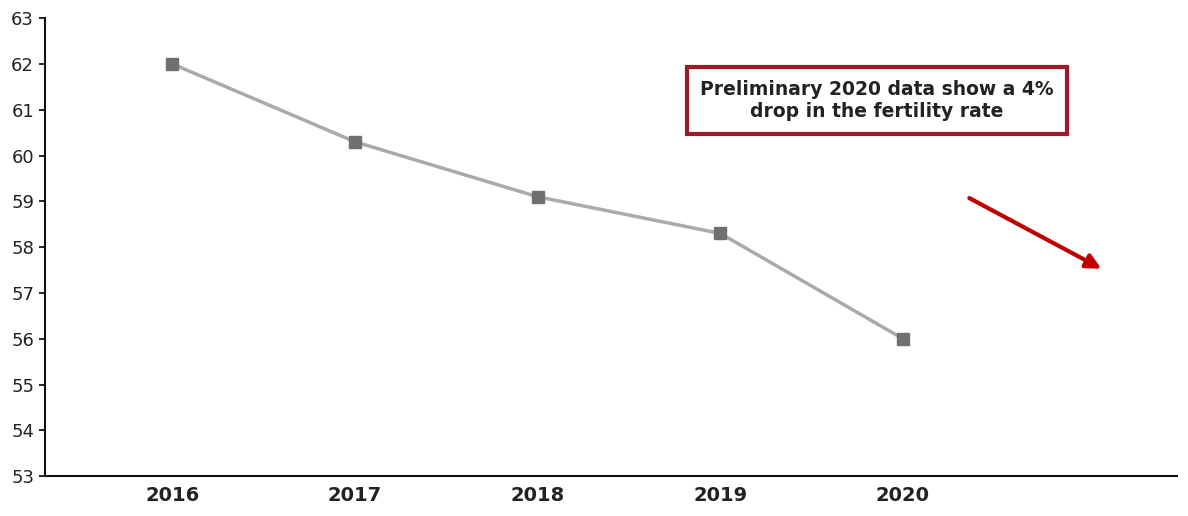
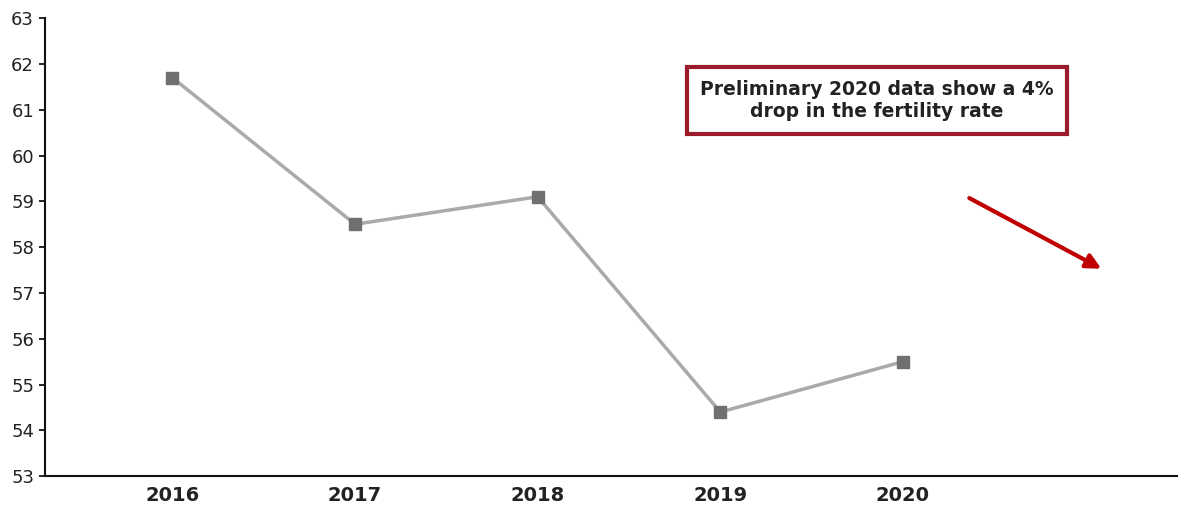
2016: 62.0 -> 61.7
2017: 60.3 -> 58.5
2019: 58.3 -> 54.4
2020: 56.0 -> 55.5
